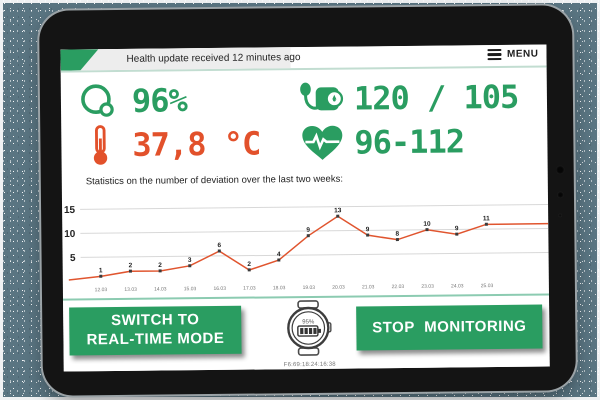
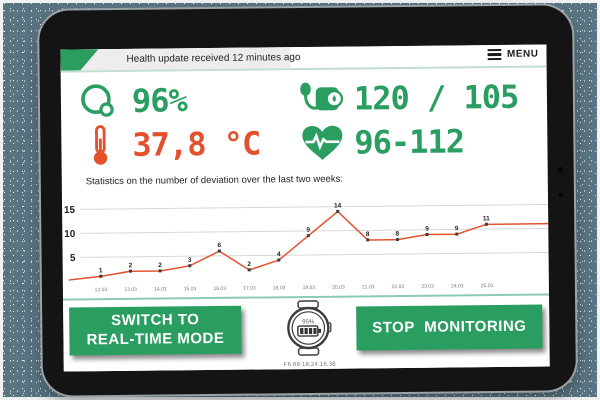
20.03: 13 -> 14
21.03: 9 -> 8
23.03: 10 -> 9
